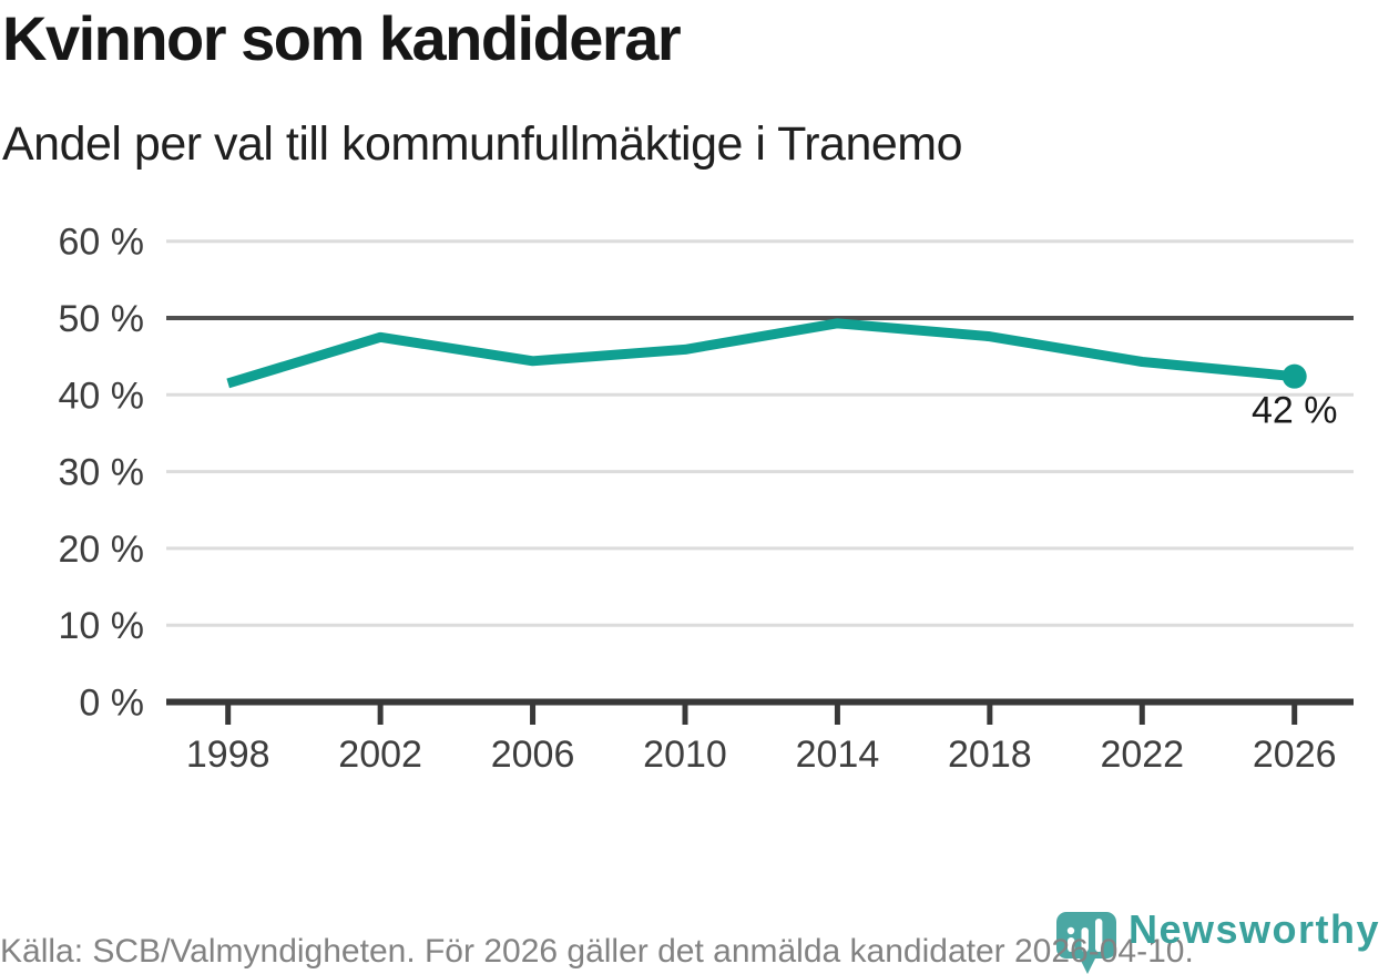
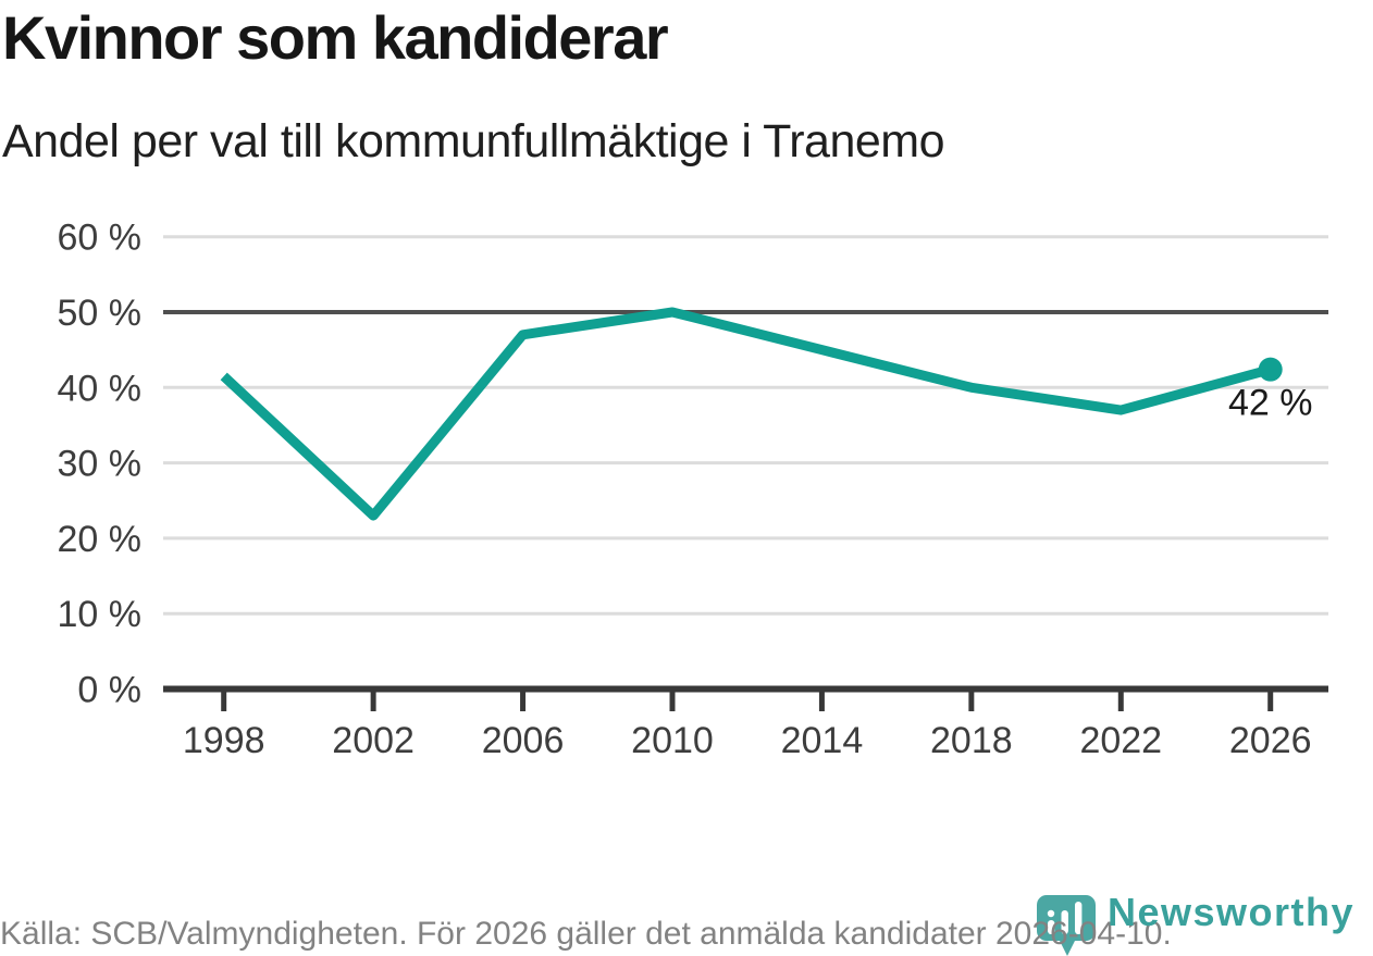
2002: 48% -> 23%
2006: 44% -> 47%
2010: 46% -> 50%
2014: 49% -> 45%
2018: 48% -> 40%
2022: 44% -> 37%
